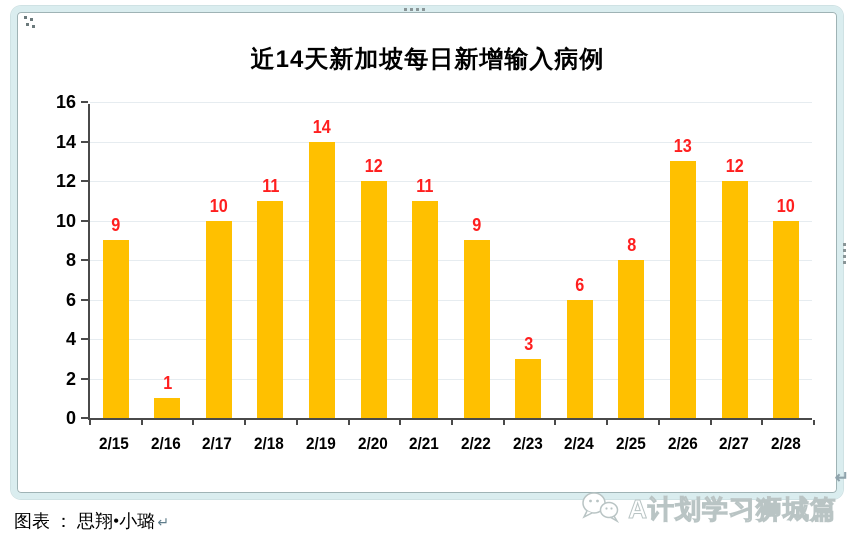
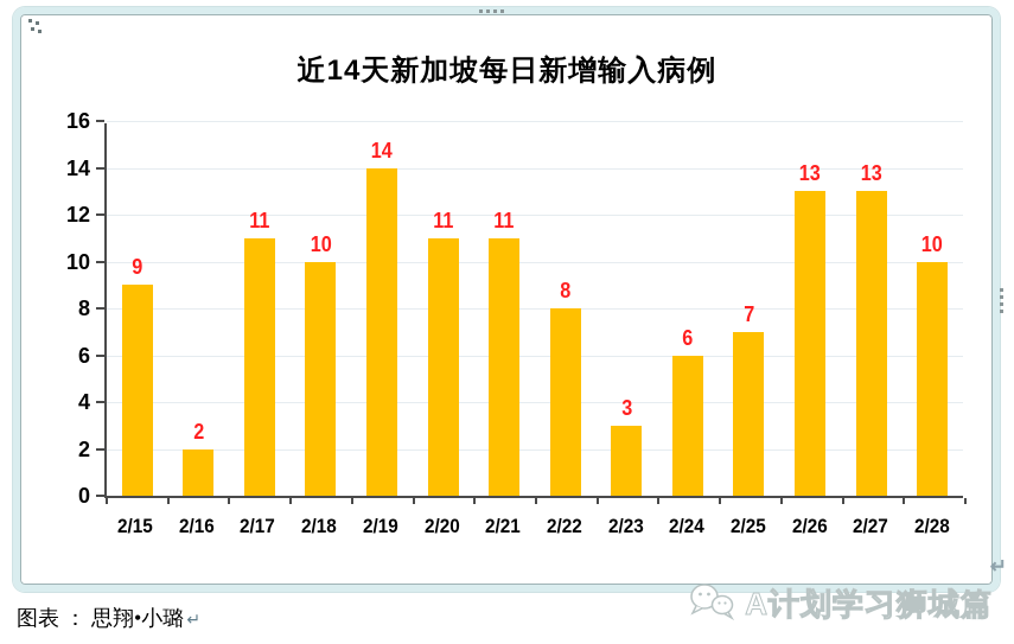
2/16: 1 -> 2
2/17: 10 -> 11
2/18: 11 -> 10
2/20: 12 -> 11
2/22: 9 -> 8
2/25: 8 -> 7
2/27: 12 -> 13
